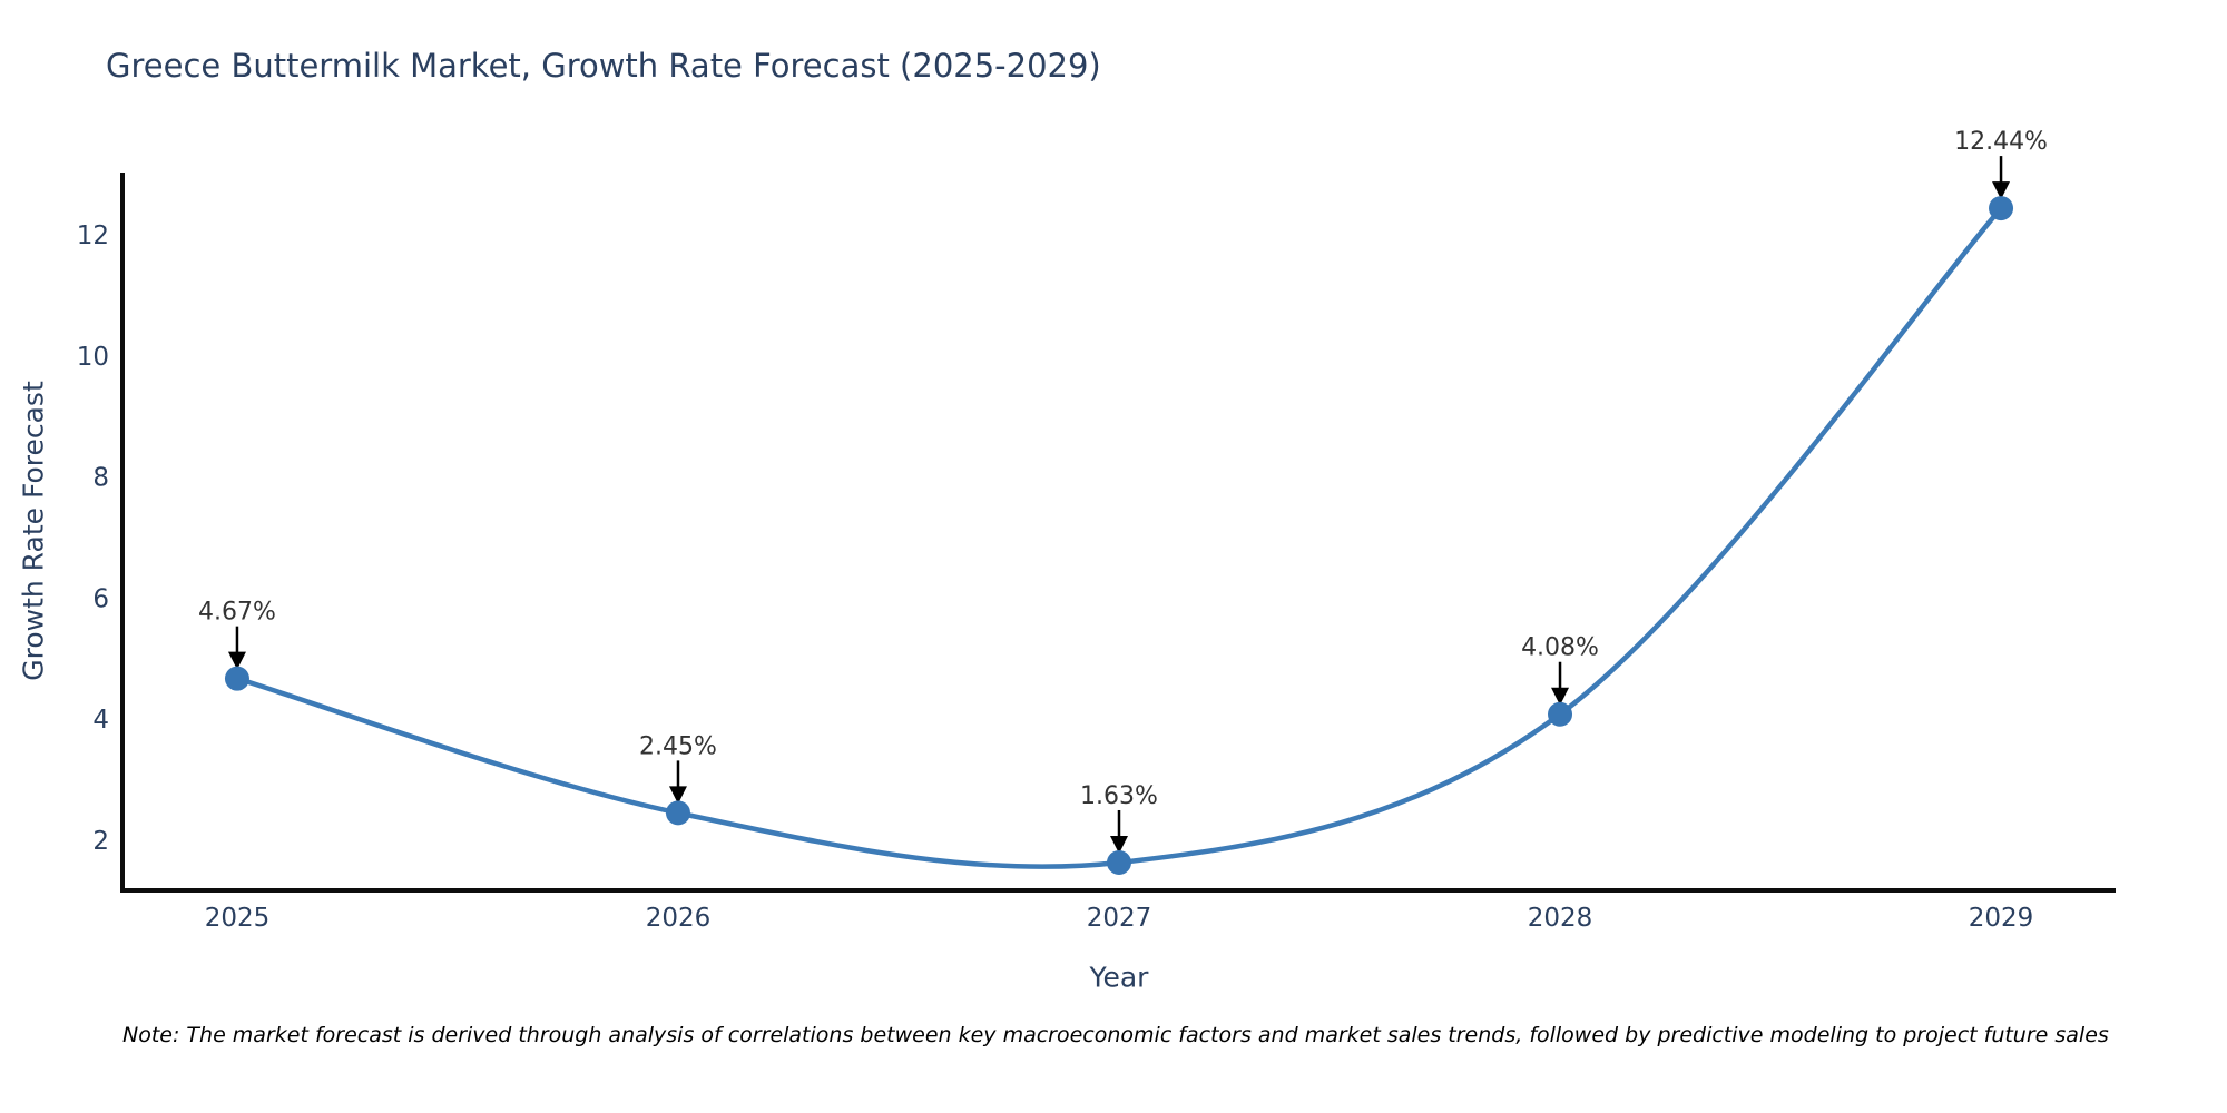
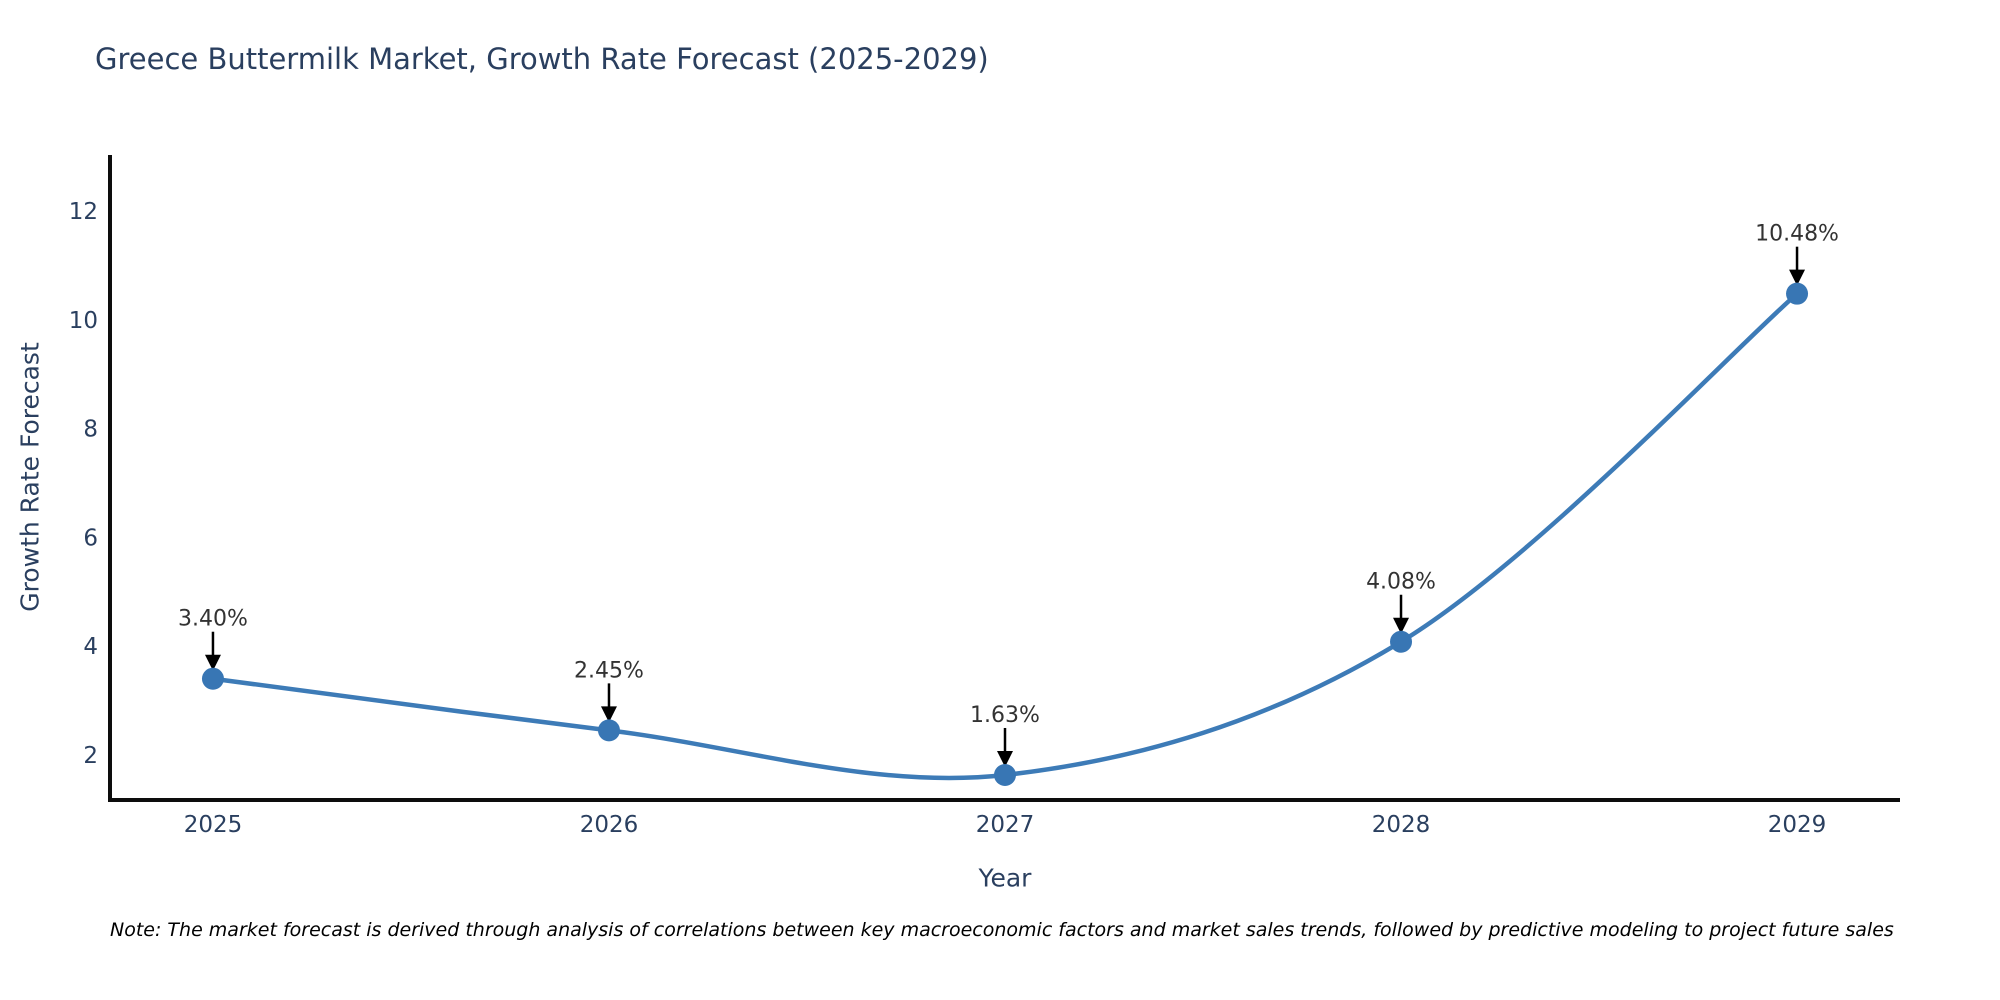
2025: 4.67% -> 3.40%
2029: 12.44% -> 10.48%
